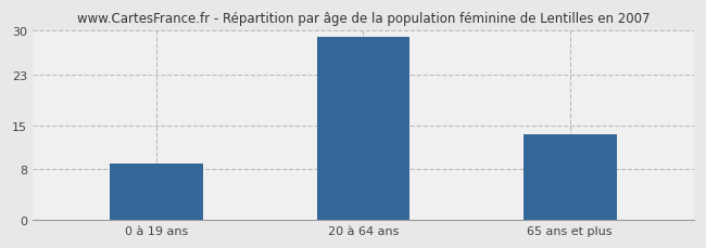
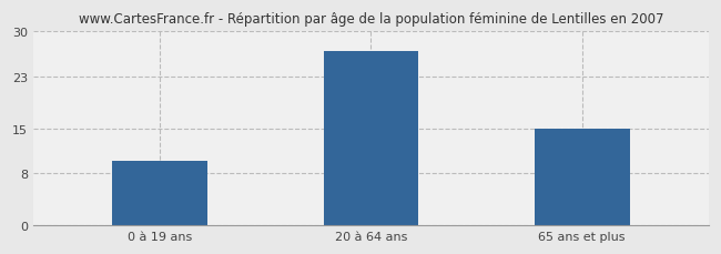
0 à 19 ans: 9.0 -> 10.0
20 à 64 ans: 29.0 -> 27.0
65 ans et plus: 13.5 -> 15.0
